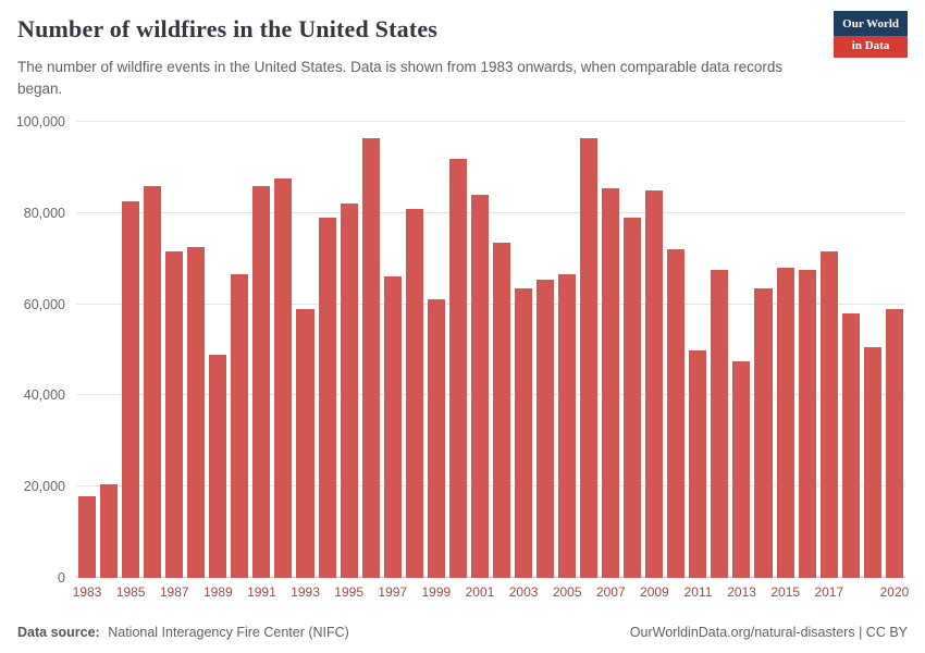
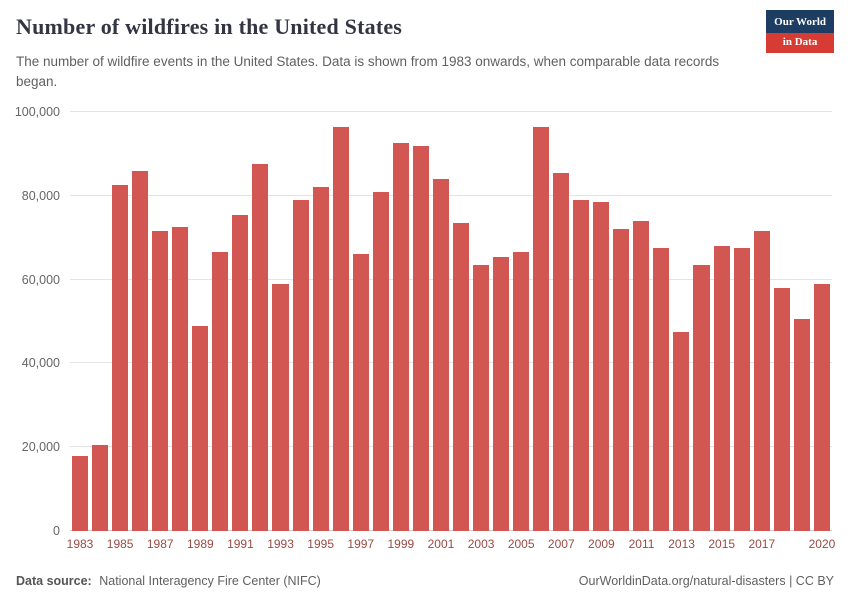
1991: 86000 -> 76000
1999: 61000 -> 92000
2009: 85000 -> 78000
2011: 50000 -> 74000
